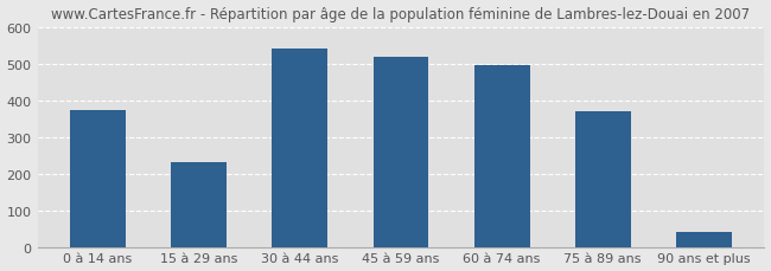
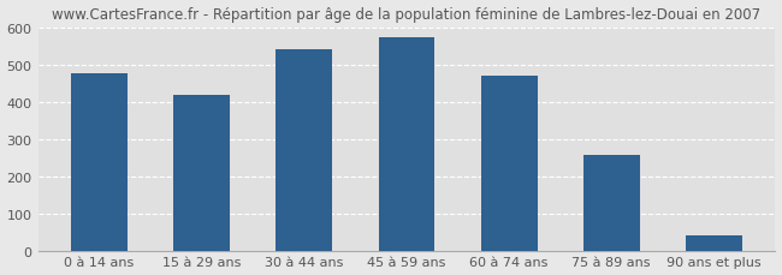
0 à 14 ans: 375 -> 478
15 à 29 ans: 230 -> 418
45 à 59 ans: 520 -> 575
60 à 74 ans: 495 -> 472
75 à 89 ans: 370 -> 258
